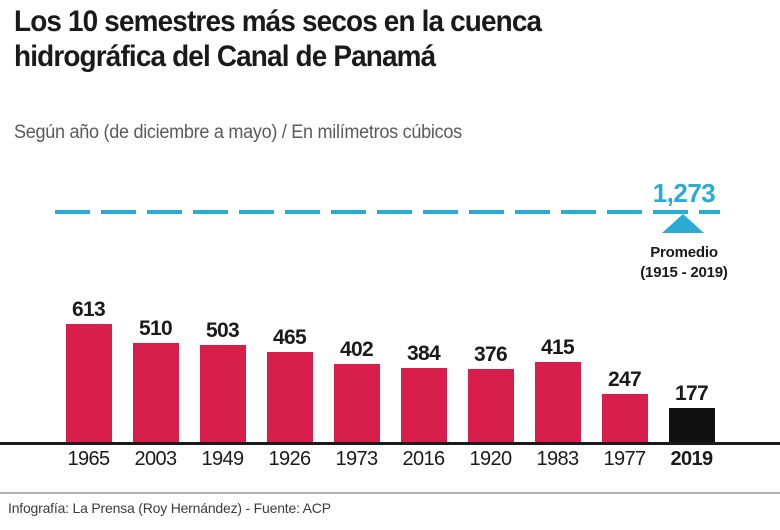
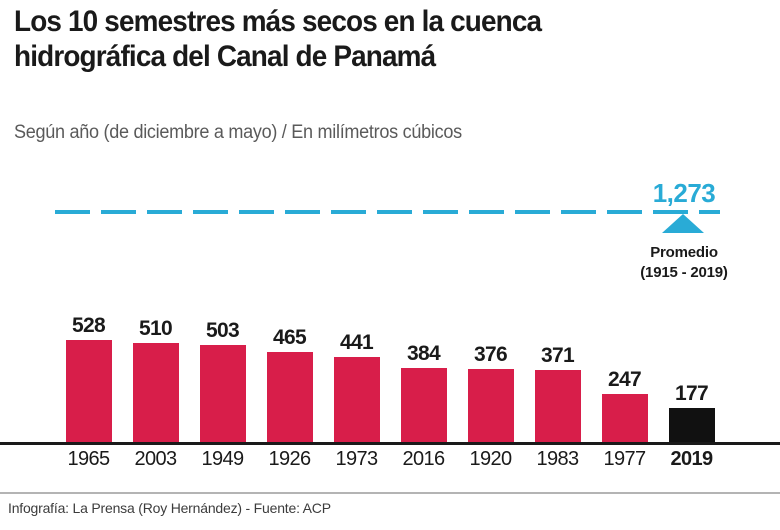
1965: 613 -> 528
1973: 402 -> 441
1983: 415 -> 371
